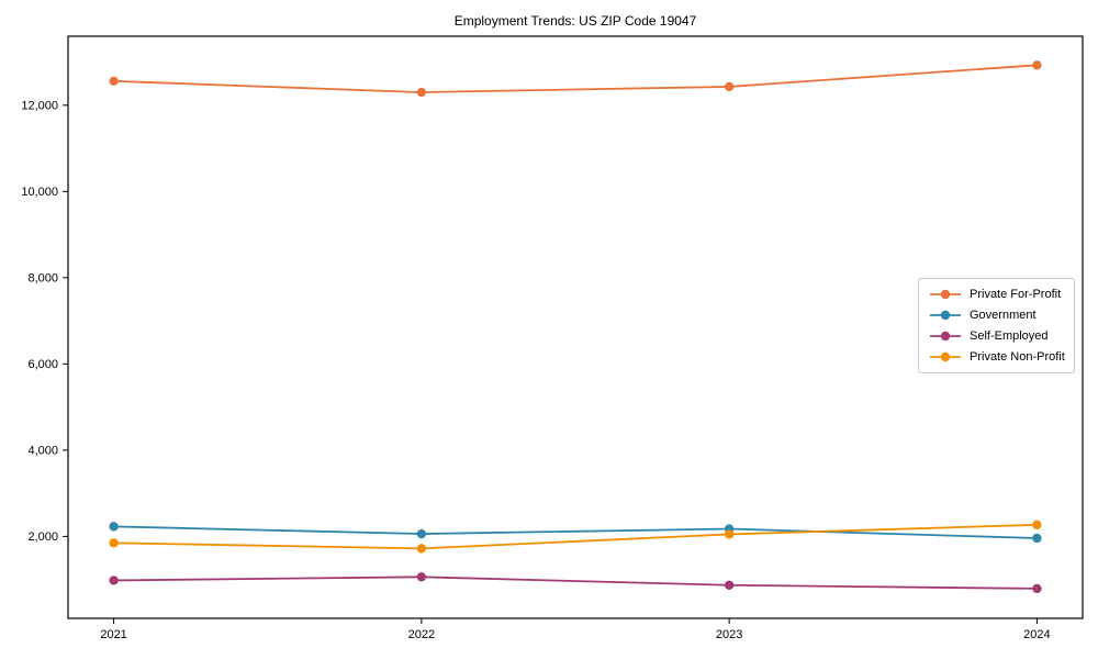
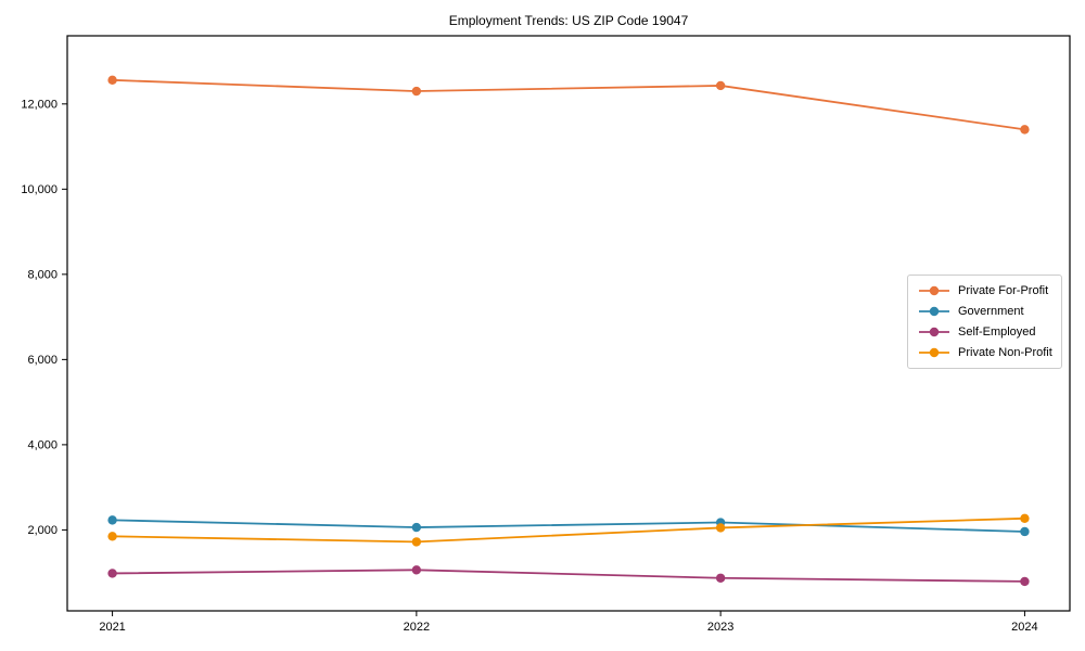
Private For-Profit/2024: 12900 -> 11400
